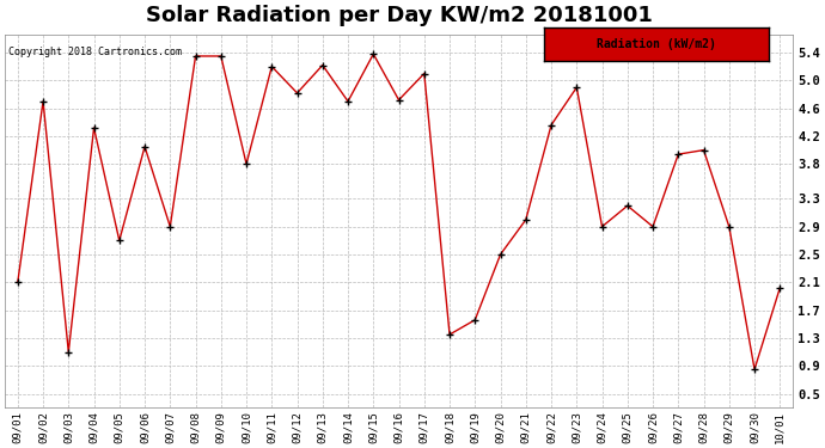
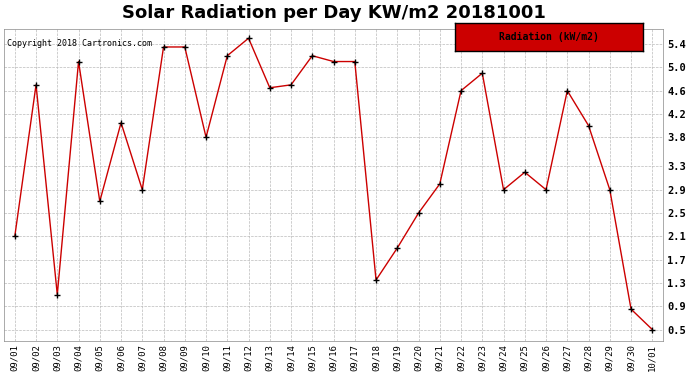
09/04: 4.32 -> 5.10
09/12: 4.82 -> 5.50
09/13: 5.22 -> 4.65
09/15: 5.38 -> 5.20
09/16: 4.72 -> 5.10
09/19: 1.56 -> 1.90
09/22: 4.36 -> 4.60
09/27: 3.94 -> 4.60
10/01: 2.02 -> 0.50
